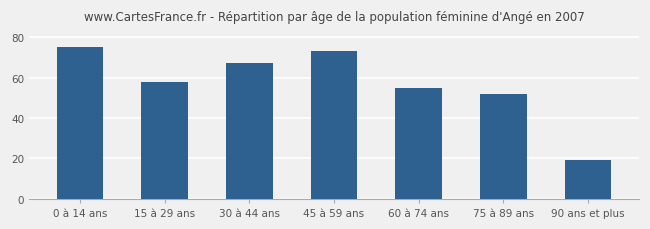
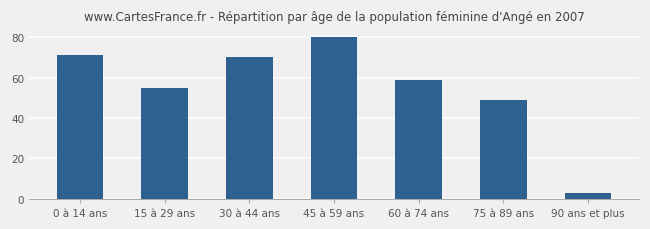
0 à 14 ans: 75 -> 71
15 à 29 ans: 58 -> 55
30 à 44 ans: 67 -> 70
45 à 59 ans: 73 -> 80
60 à 74 ans: 55 -> 59
75 à 89 ans: 52 -> 49
90 ans et plus: 19 -> 3
